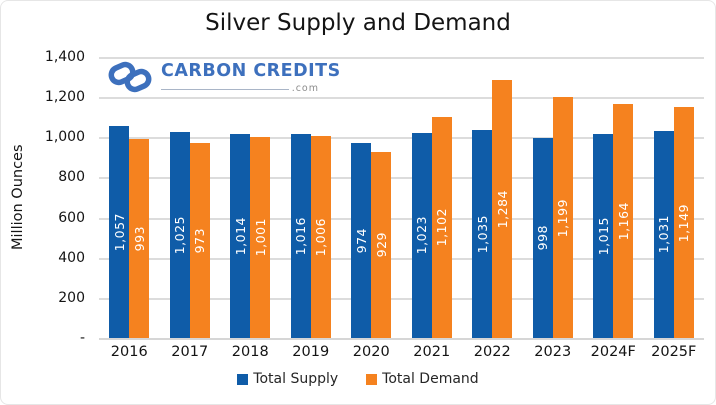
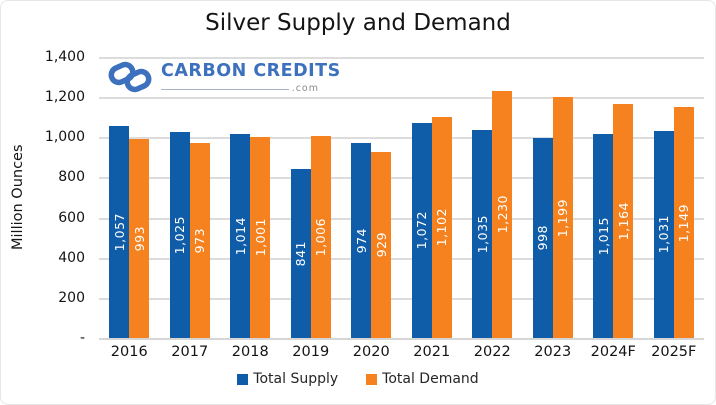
Total Supply/2019: 1,016 -> 841
Total Supply/2021: 1,023 -> 1,072
Total Demand/2022: 1,284 -> 1,230
